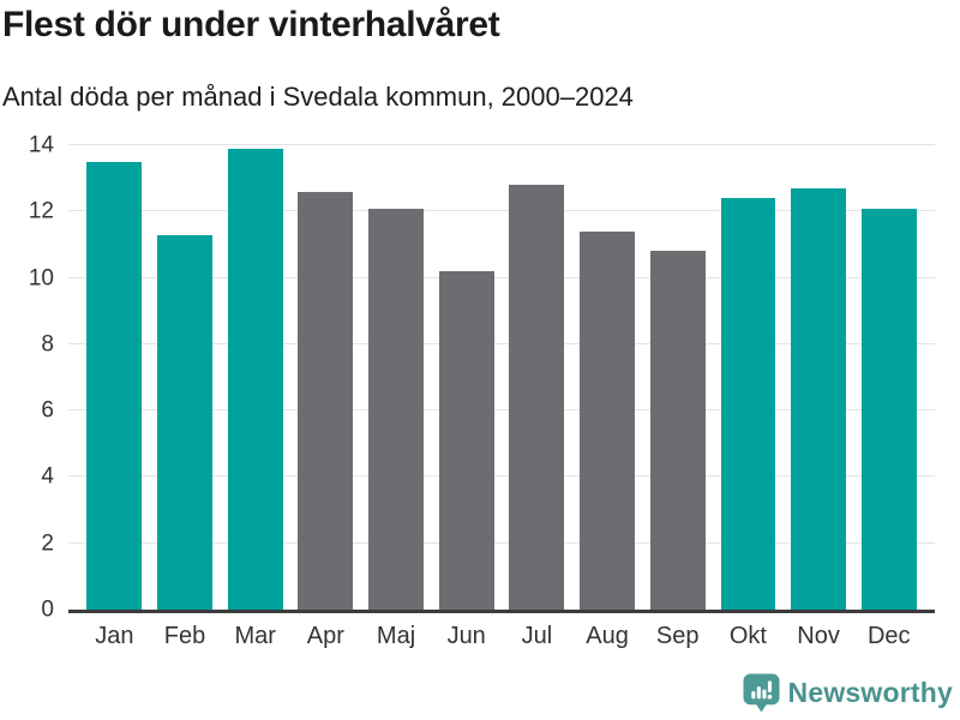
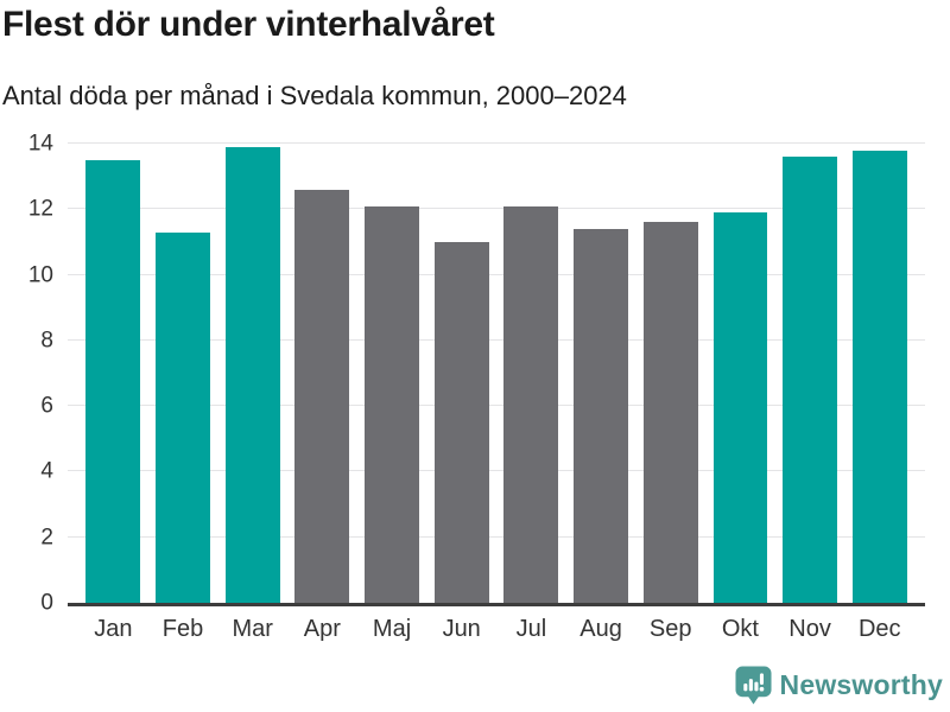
Jun: 10.2 -> 11.0
Jul: 12.8 -> 12.1
Sep: 10.8 -> 11.6
Okt: 12.4 -> 11.9
Nov: 12.7 -> 13.6
Dec: 12.1 -> 13.8
